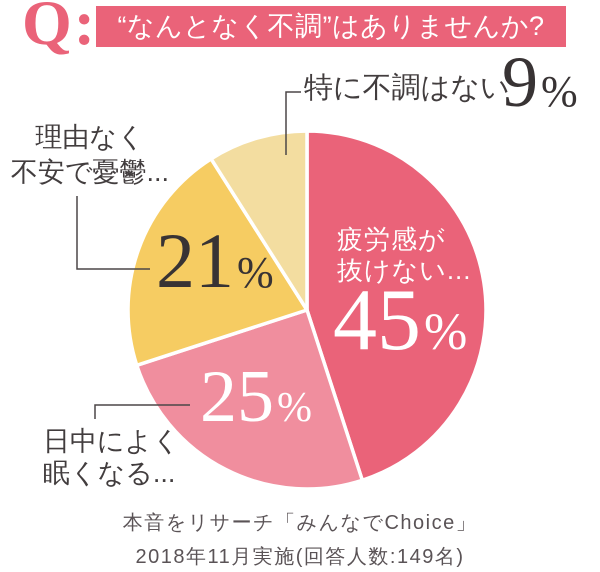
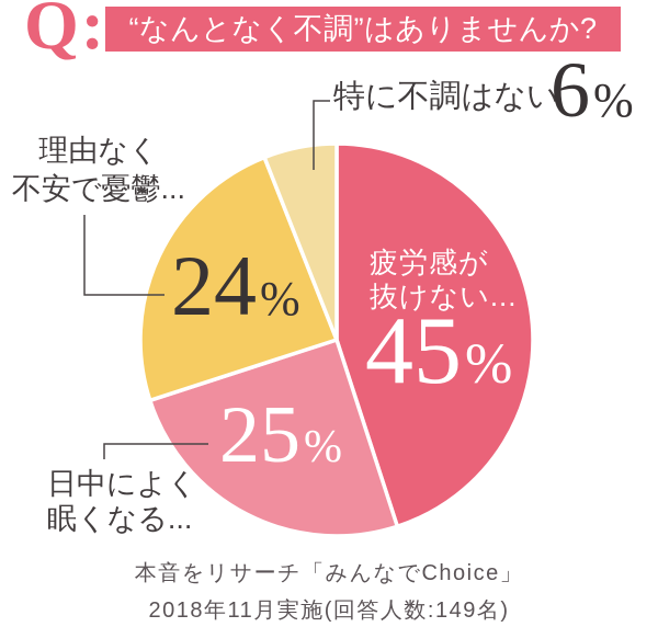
理由なく不安で憂鬱...: 21 -> 24
特に不調はない: 9 -> 6
